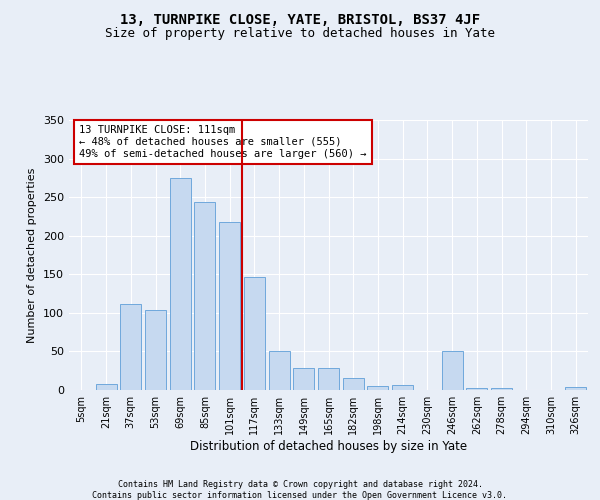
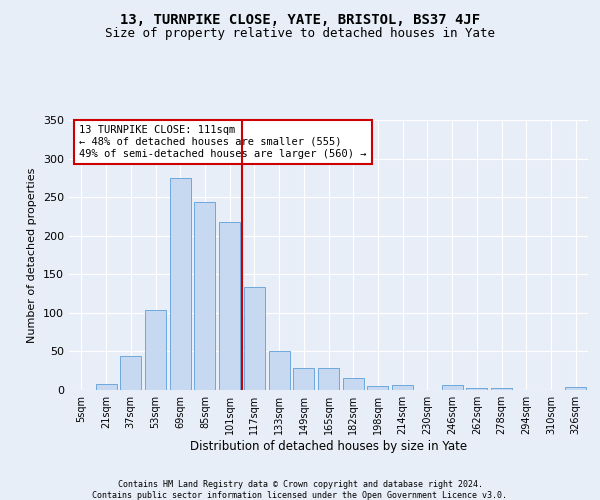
37sqm: 112 -> 44
117sqm: 146 -> 134
246sqm: 50 -> 7
